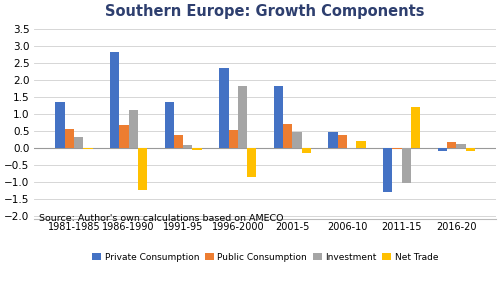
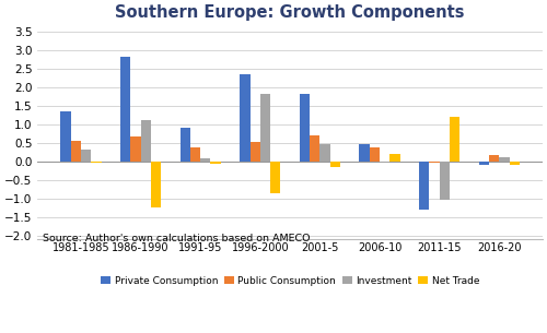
Private Consumption/1991-95: 1.35 -> 0.90
